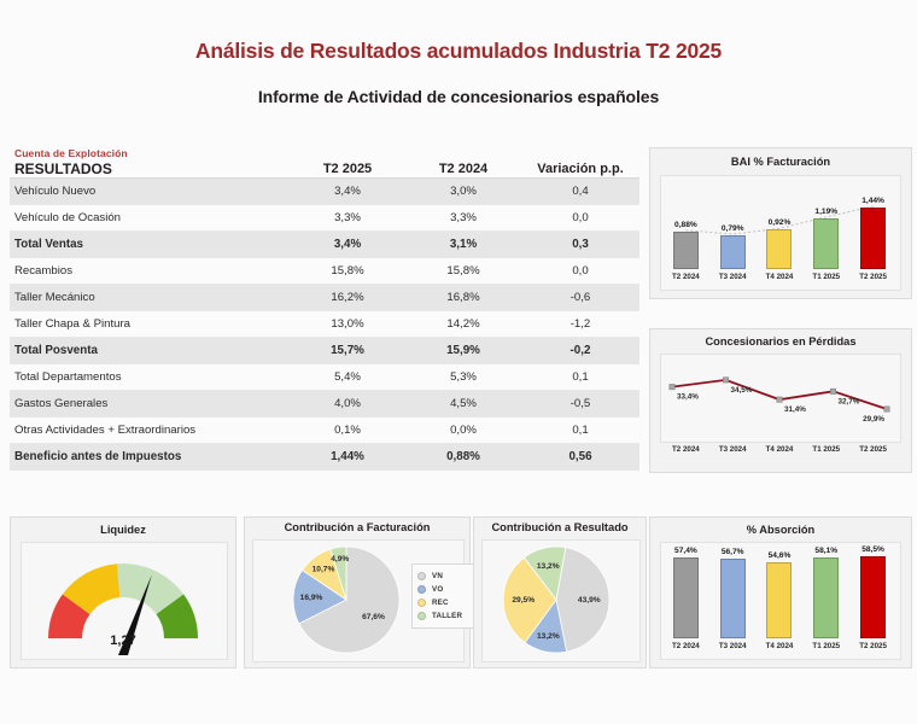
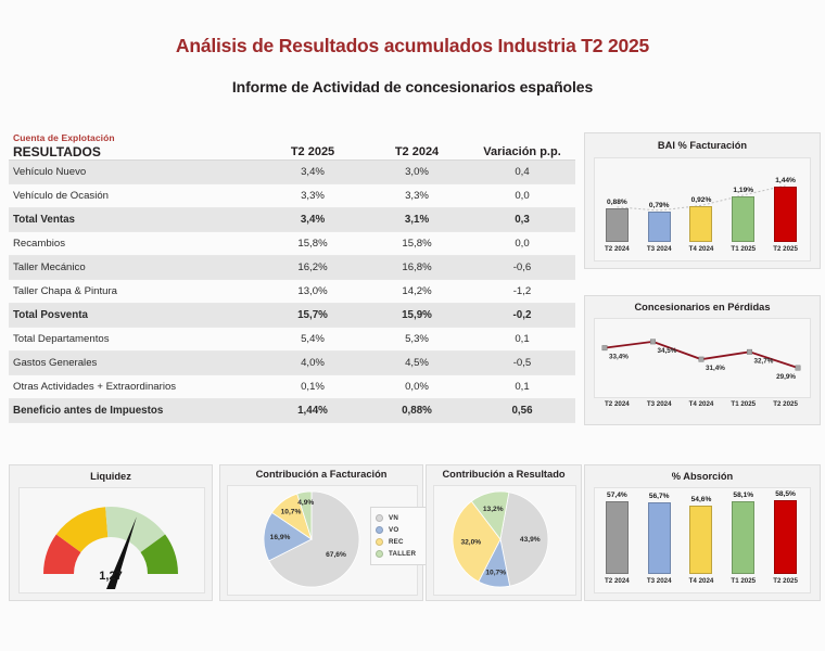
Contribución a Resultado/VO: 13,2% -> 10,7%
Contribución a Resultado/REC: 29,5% -> 32,0%
